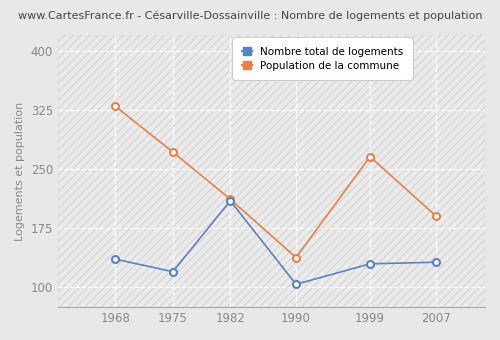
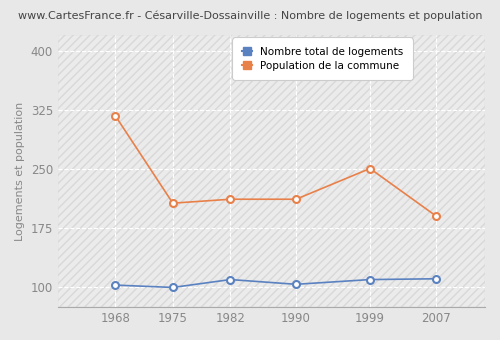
Nombre total de logements/1968: 136 -> 103
Population de la commune/1968: 330 -> 318
Nombre total de logements/1975: 120 -> 100
Population de la commune/1975: 272 -> 207
Nombre total de logements/1982: 210 -> 110
Population de la commune/1990: 138 -> 212
Nombre total de logements/1999: 130 -> 110
Population de la commune/1999: 266 -> 251
Nombre total de logements/2007: 132 -> 111
